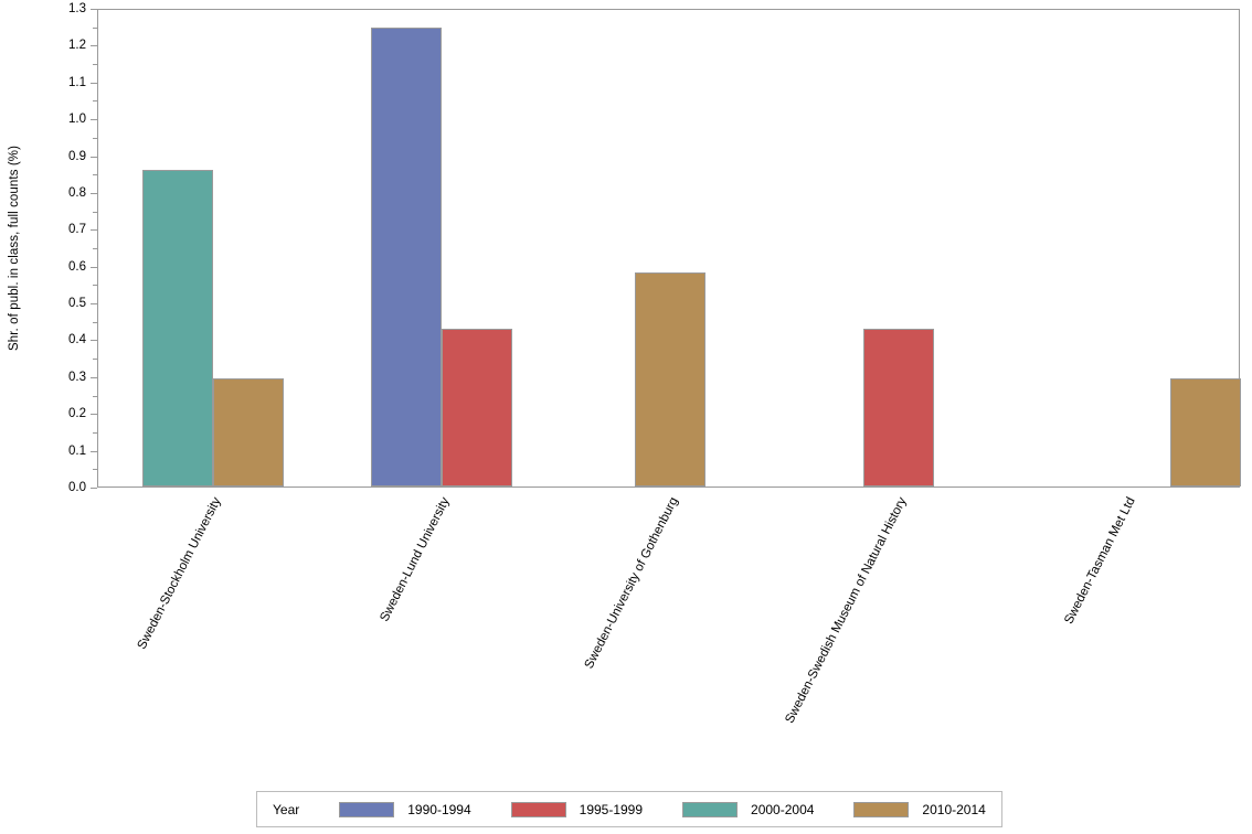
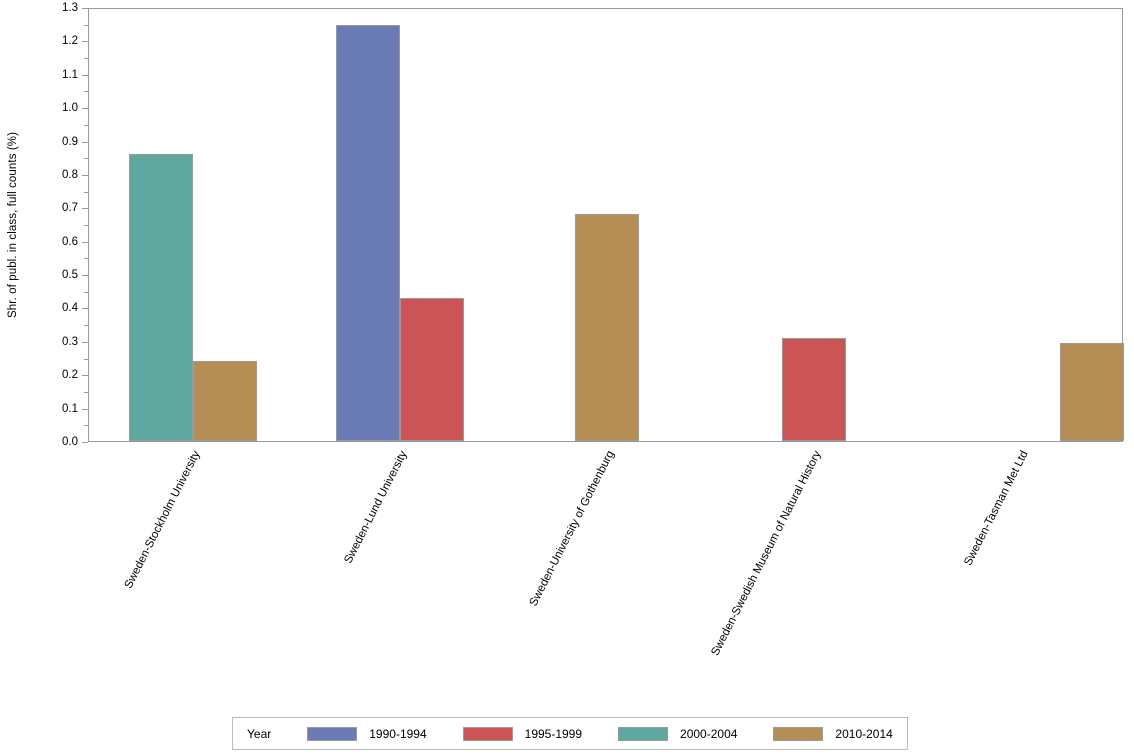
2010-2014/Sweden-Stockholm University: 0.29 -> 0.24
2010-2014/Sweden-University of Gothenburg: 0.58 -> 0.68
1995-1999/Sweden-Swedish Museum of Natural History: 0.43 -> 0.31
